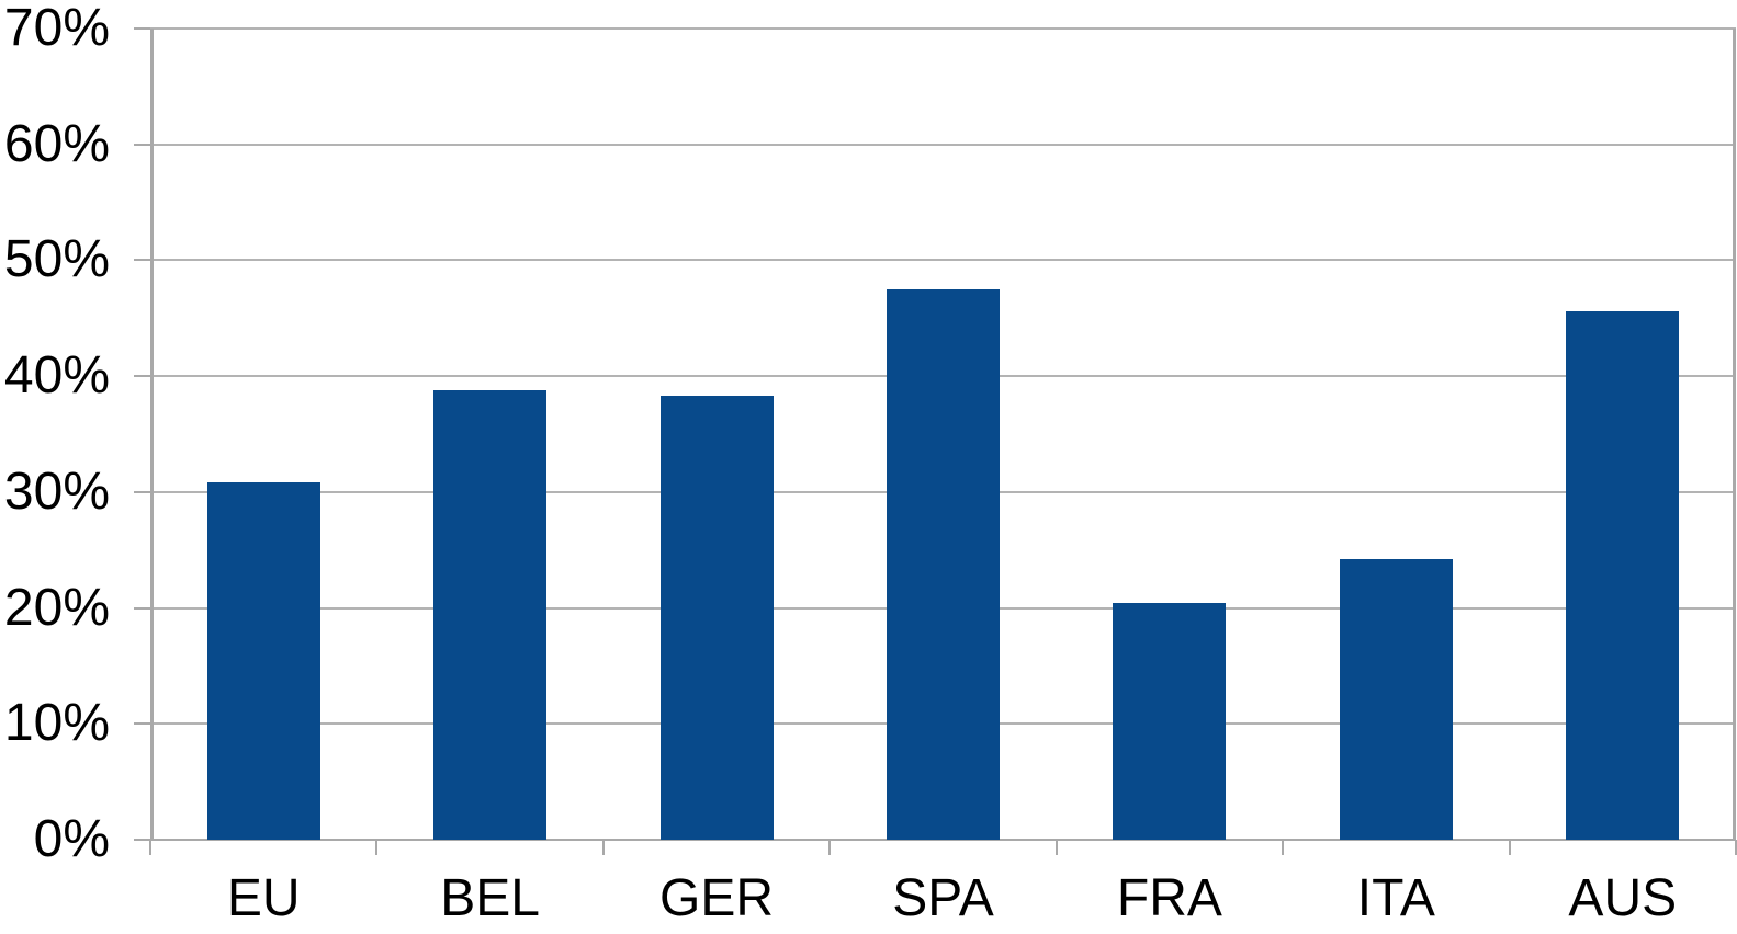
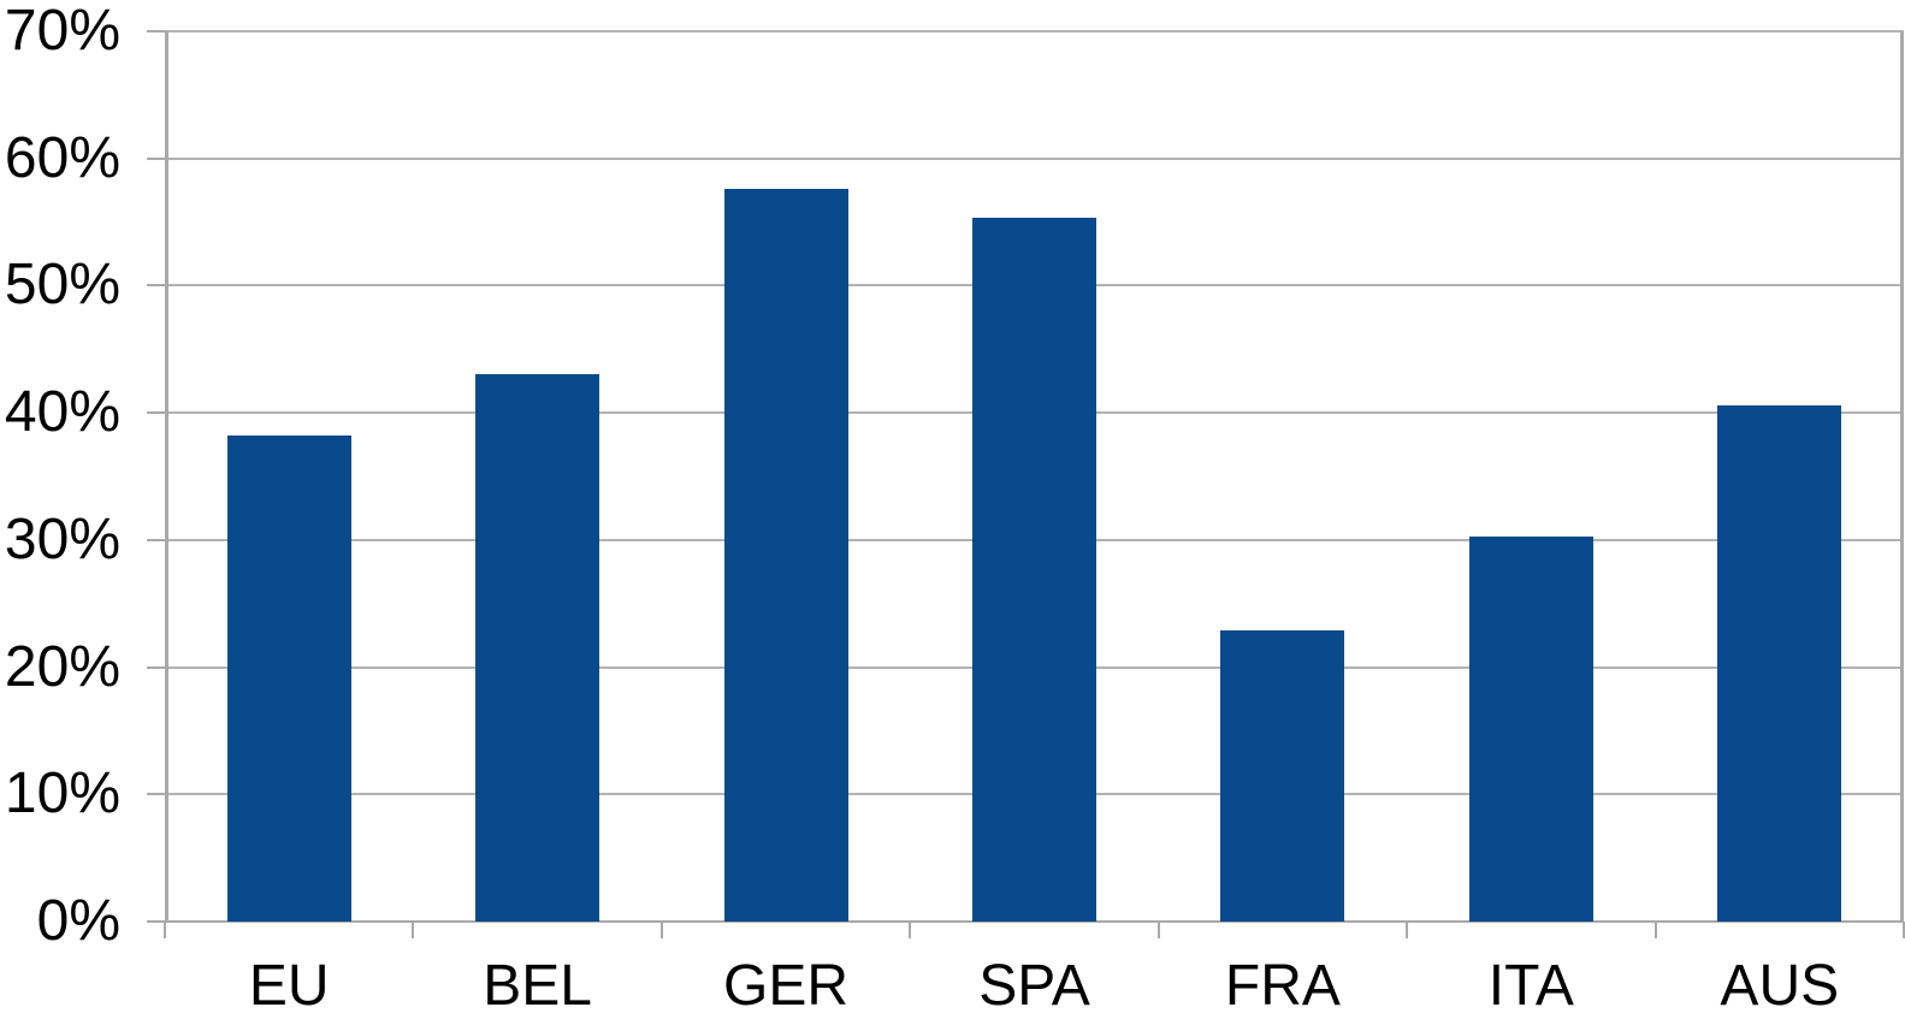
EU: 30.8% -> 38.2%
BEL: 38.8% -> 43.0%
GER: 38.3% -> 57.6%
SPA: 47.5% -> 55.3%
FRA: 20.4% -> 22.9%
ITA: 24.2% -> 30.3%
AUS: 45.6% -> 40.6%
